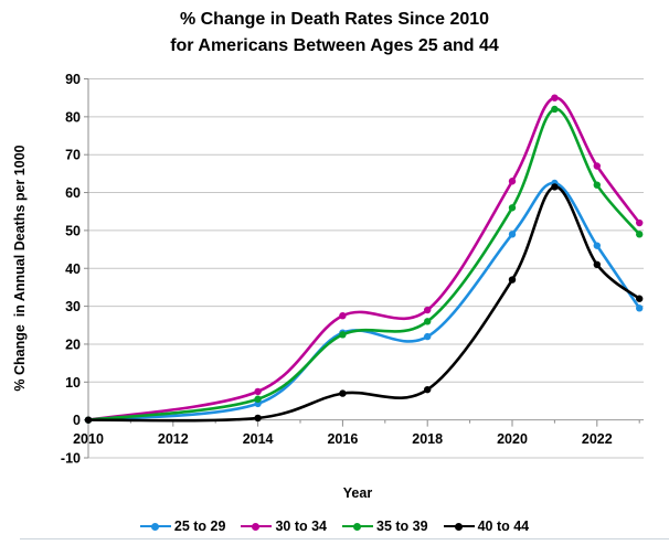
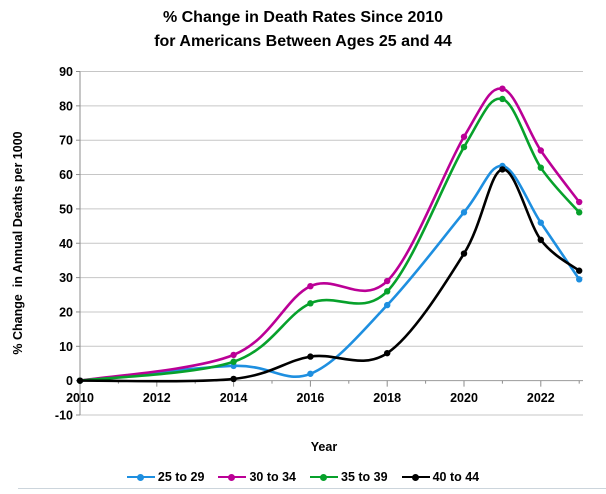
25 to 29/2016: 23 -> 2
30 to 34/2020: 63 -> 71
35 to 39/2020: 56 -> 68
